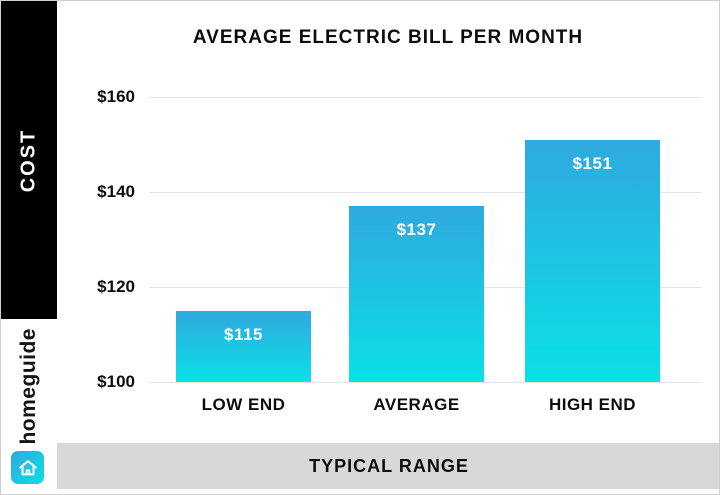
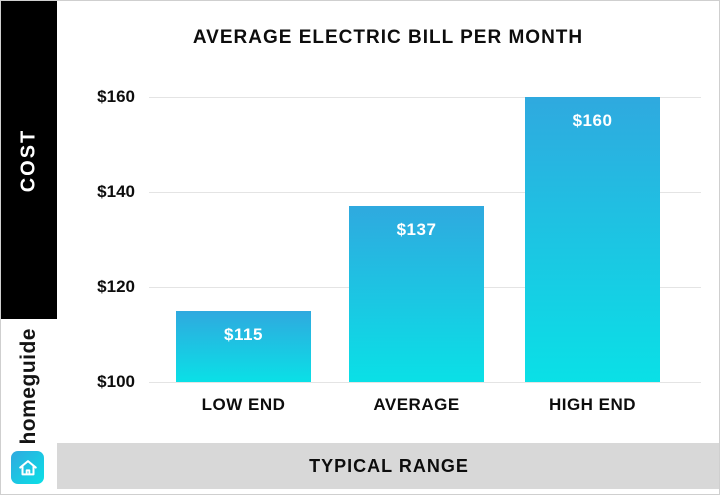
HIGH END: $151 -> $160
